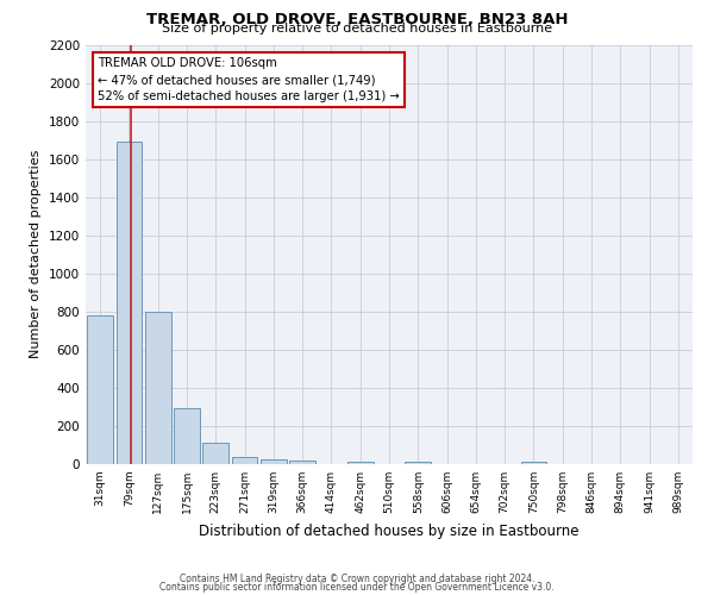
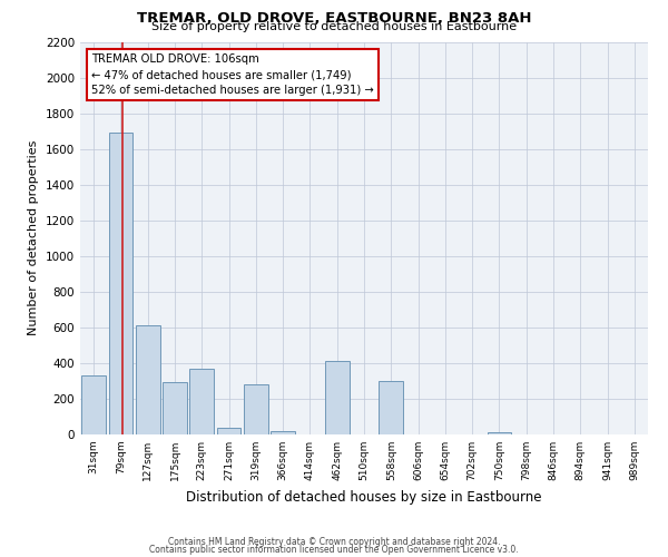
31sqm: 780 -> 330
127sqm: 800 -> 610
223sqm: 110 -> 370
319sqm: 30 -> 280
462sqm: 20 -> 410
558sqm: 10 -> 300
